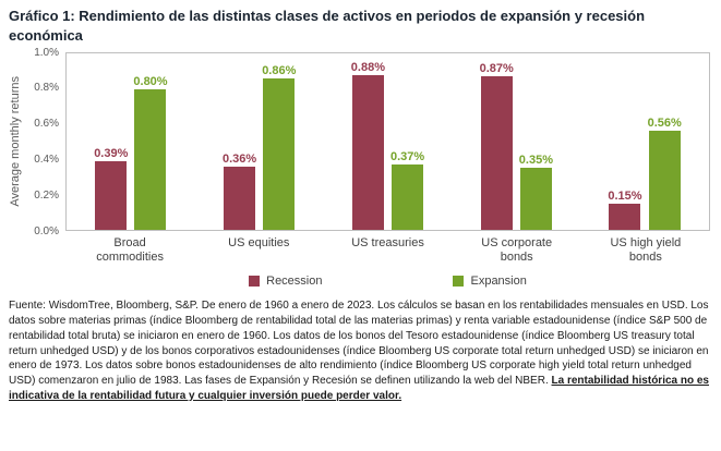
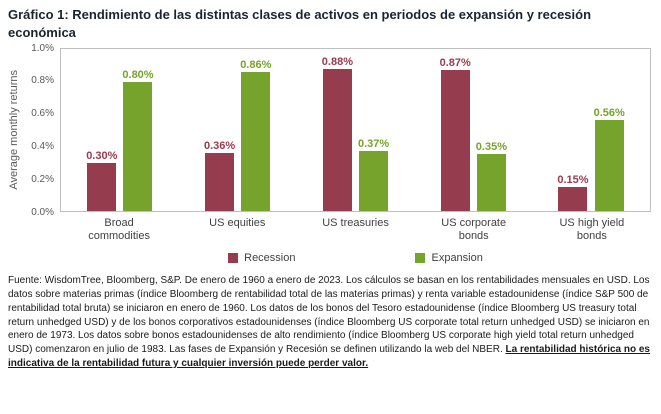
Recession/Broad commodities: 0.39% -> 0.30%
